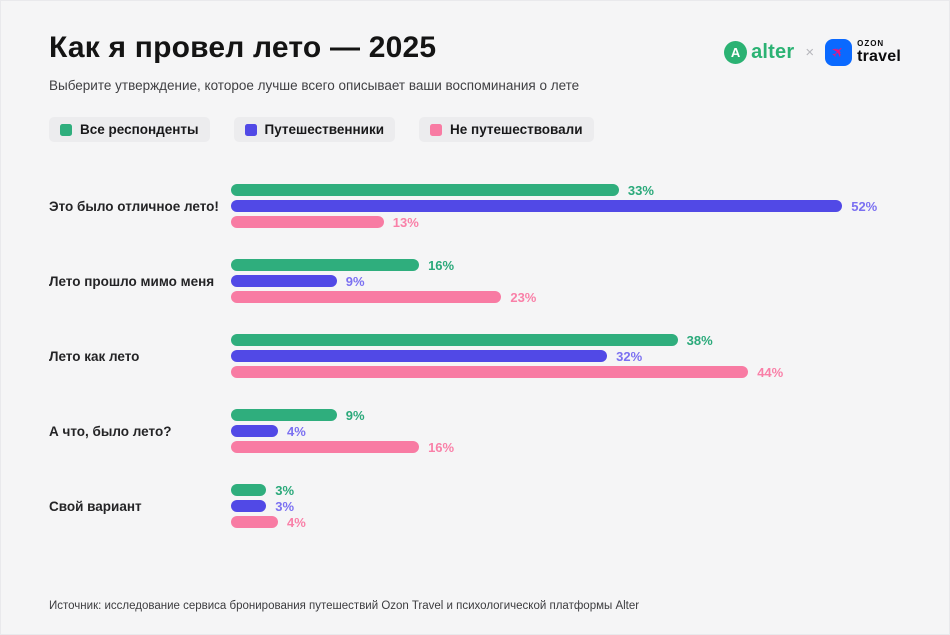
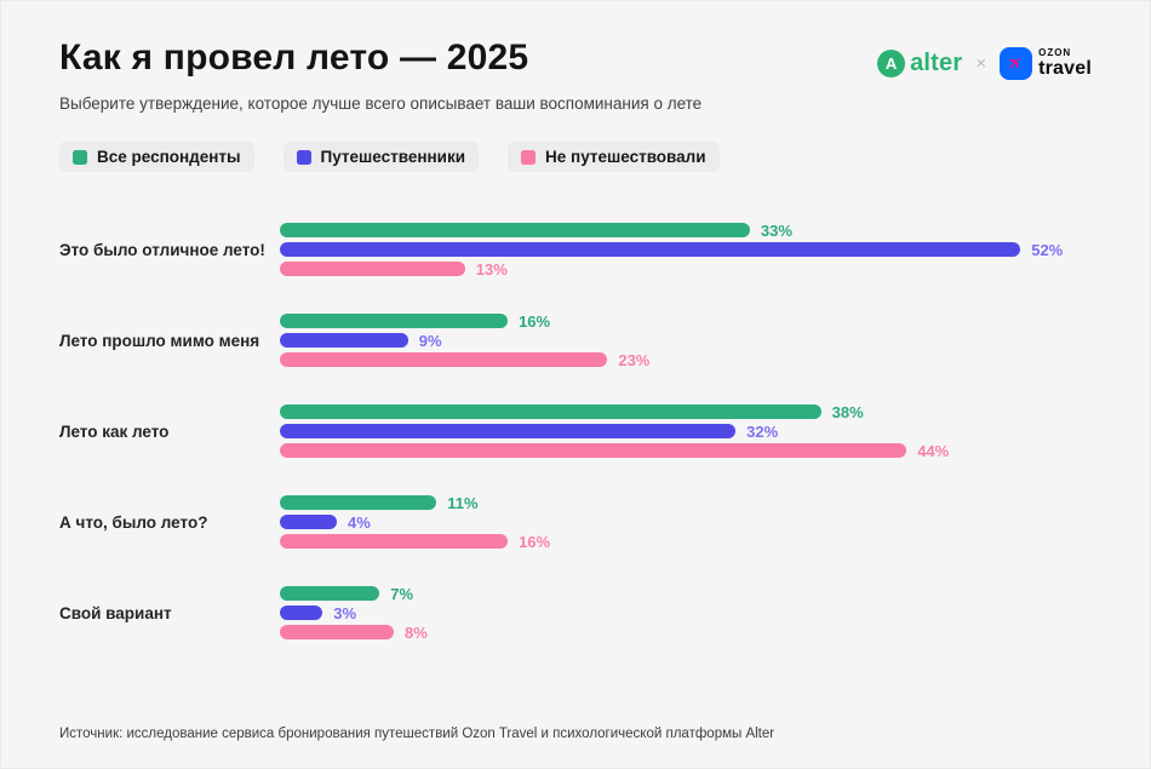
Все респонденты/А что, было лето?: 9% -> 11%
Все респонденты/Свой вариант: 3% -> 7%
Не путешествовали/Свой вариант: 4% -> 8%
